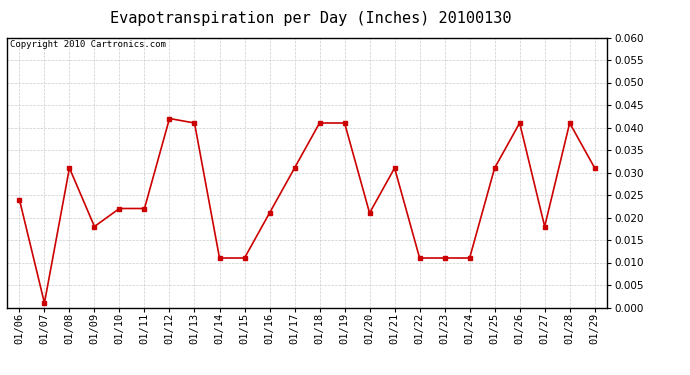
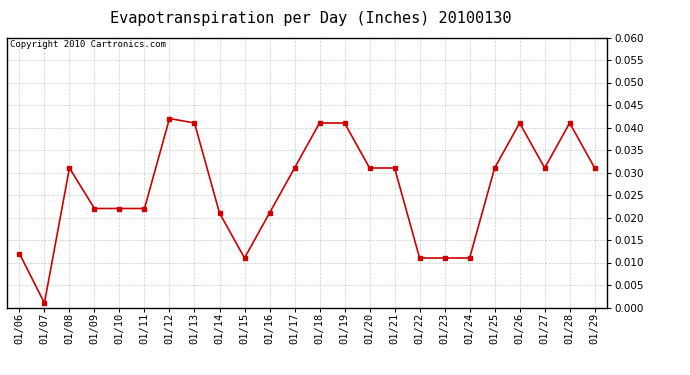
01/06: 0.024 -> 0.012
01/09: 0.018 -> 0.022
01/14: 0.011 -> 0.021
01/20: 0.021 -> 0.031
01/27: 0.018 -> 0.031
